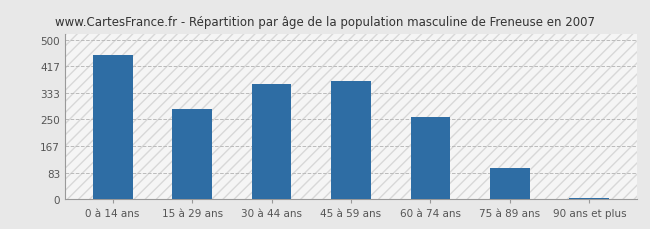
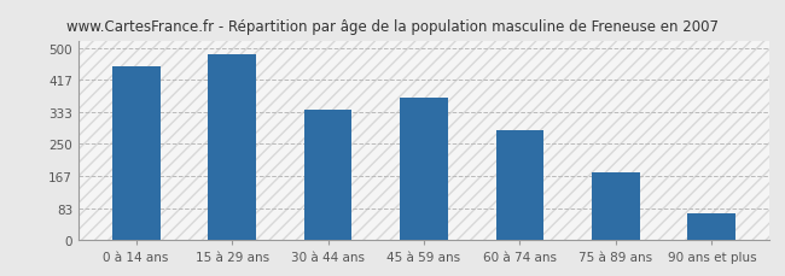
15 à 29 ans: 283 -> 485
30 à 44 ans: 360 -> 340
60 à 74 ans: 258 -> 285
75 à 89 ans: 98 -> 175
90 ans et plus: 5 -> 70
